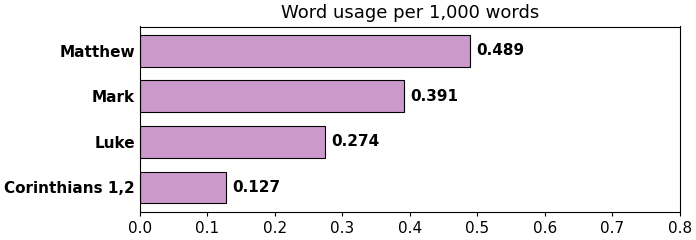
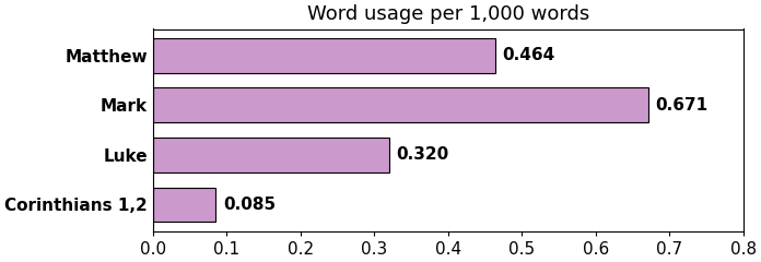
Matthew: 0.489 -> 0.464
Mark: 0.391 -> 0.671
Luke: 0.274 -> 0.320
Corinthians 1,2: 0.127 -> 0.085
